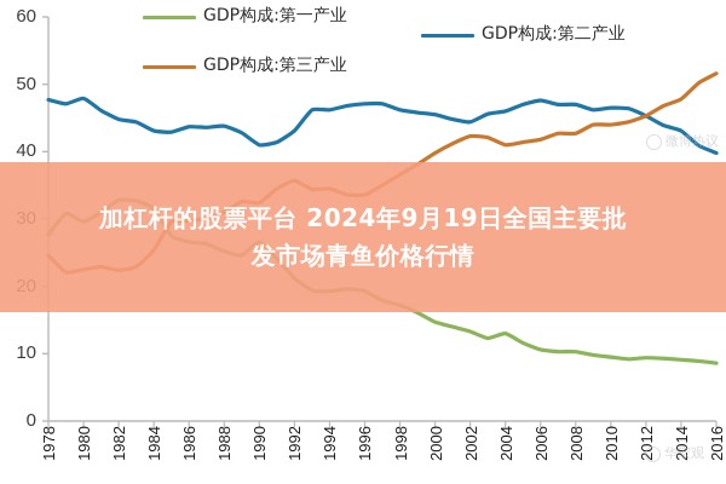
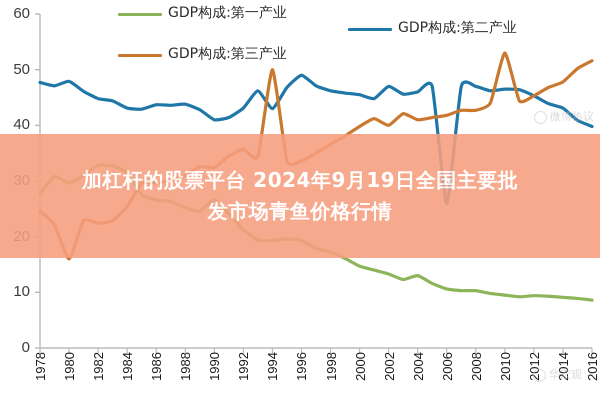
GDP构成:第三产业/1980: 22 -> 16
GDP构成:第二产业/1994: 46 -> 43
GDP构成:第三产业/1994: 34 -> 50
GDP构成:第二产业/1996: 47 -> 49
GDP构成:第二产业/2002: 44 -> 47
GDP构成:第三产业/2002: 42 -> 40
GDP构成:第二产业/2006: 48 -> 26
GDP构成:第三产业/2010: 44 -> 53
